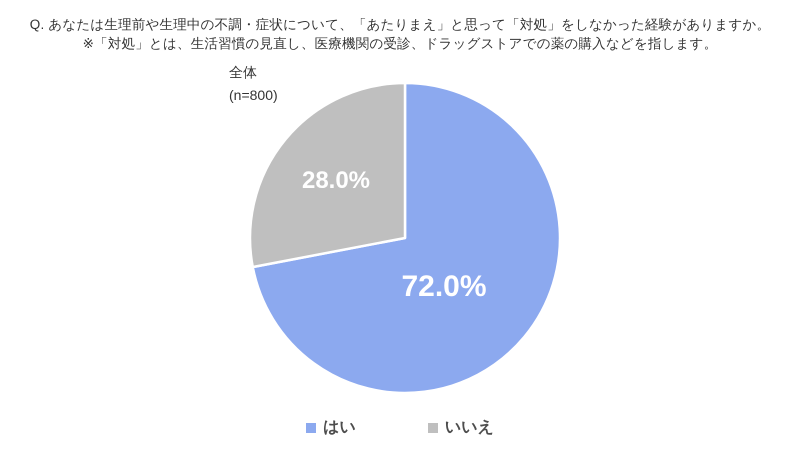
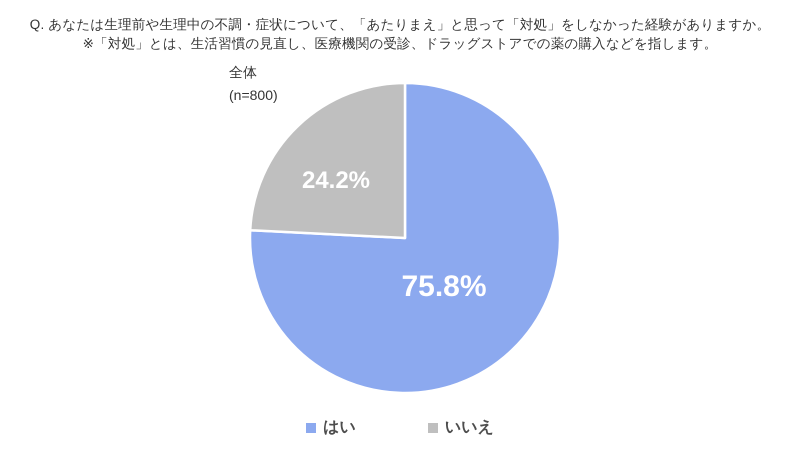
はい: 72.0% -> 75.8%
いいえ: 28.0% -> 24.2%
